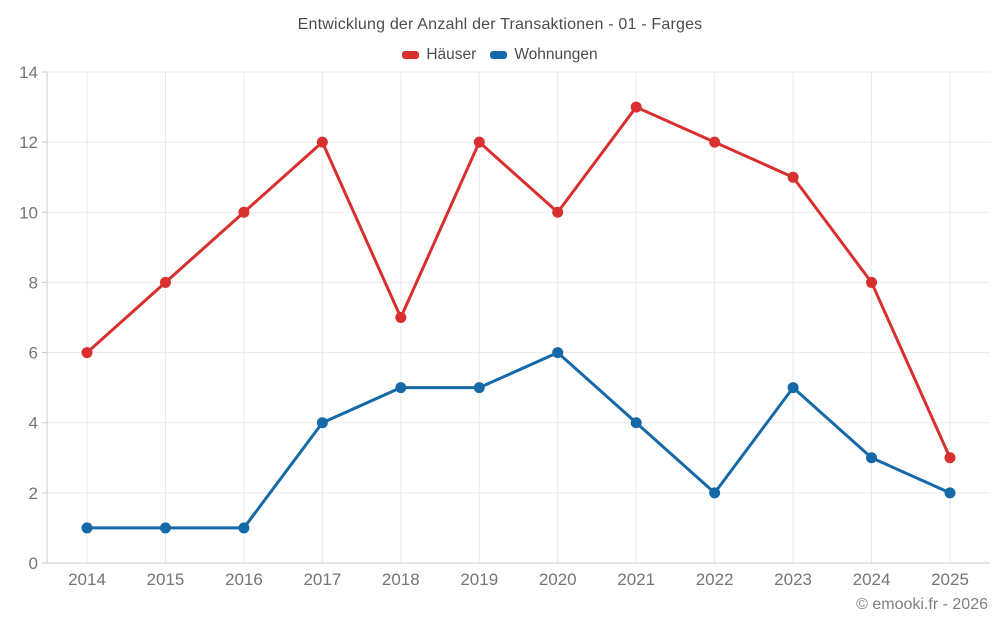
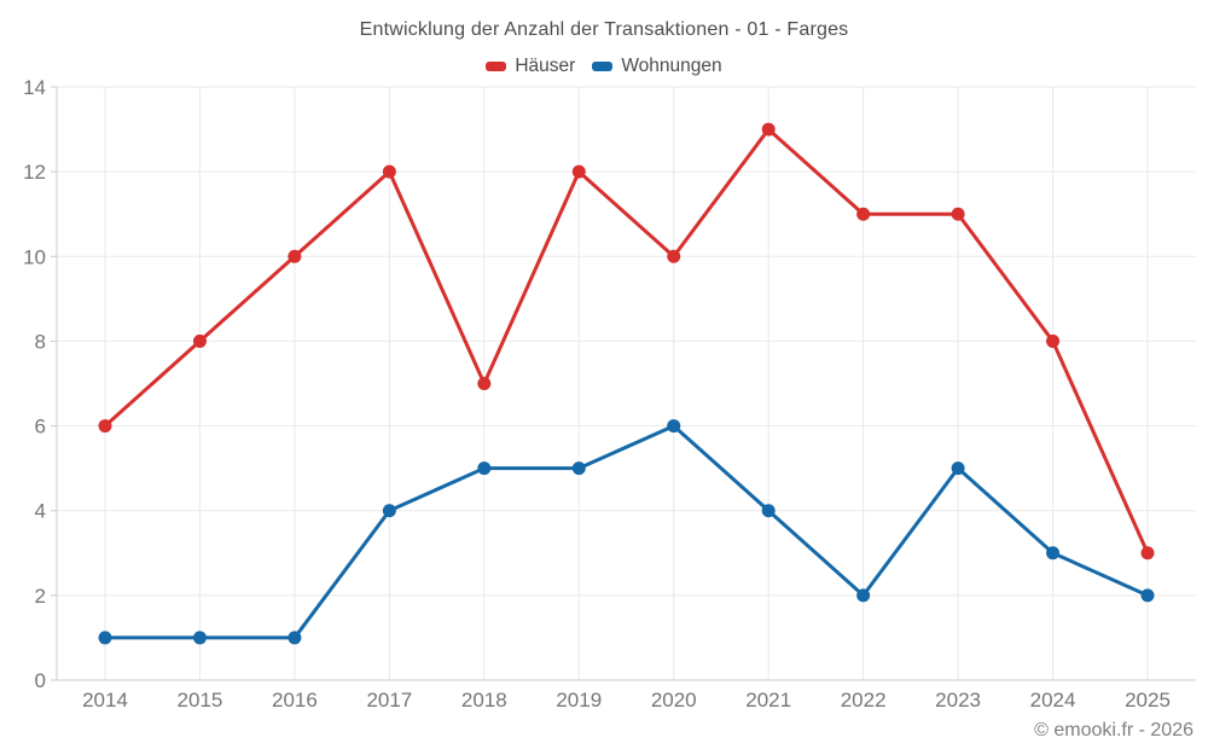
Häuser/2022: 12 -> 11
